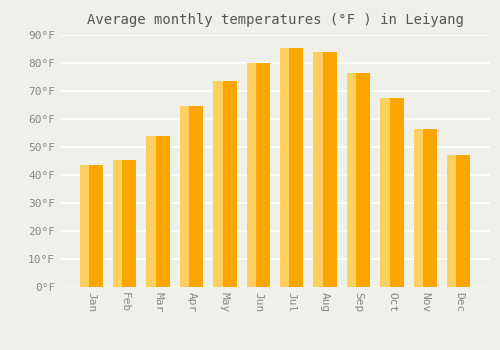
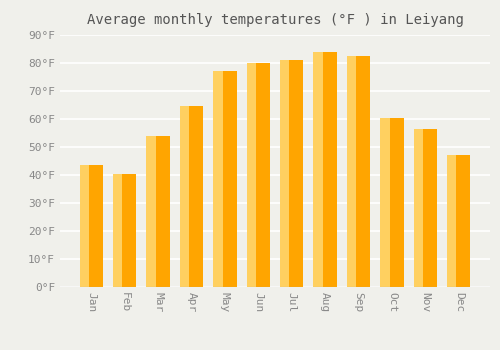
Feb: 45.5°F -> 40.5°F
May: 73.5°F -> 77.0°F
Jul: 85.5°F -> 81.0°F
Sep: 76.5°F -> 82.5°F
Oct: 67.5°F -> 60.5°F
